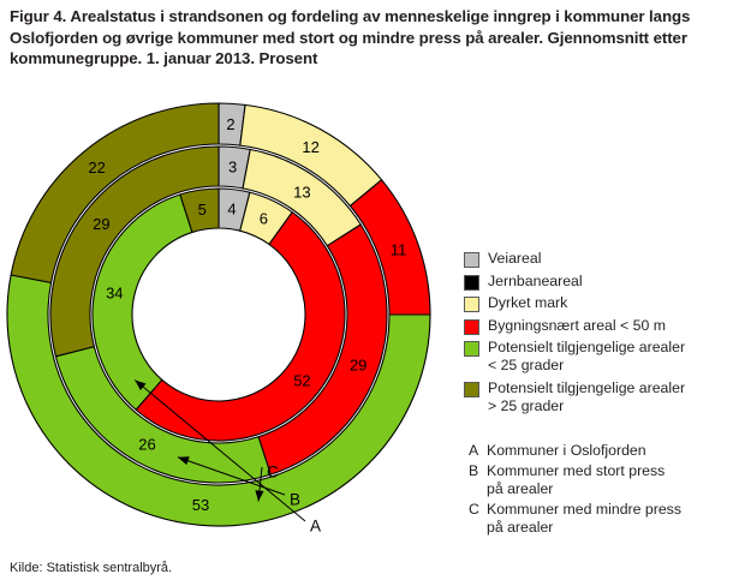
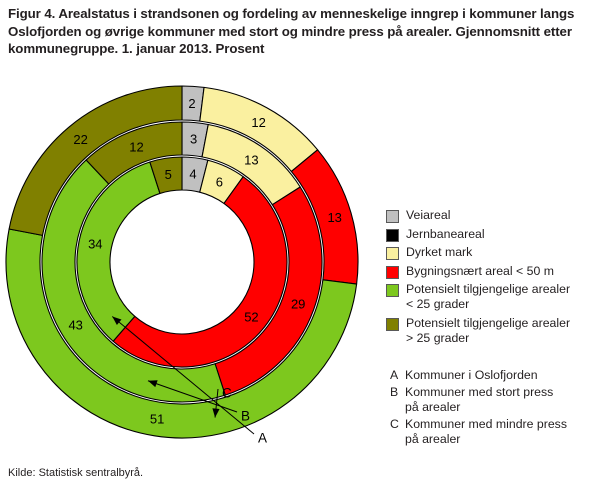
Kommuner med mindre press på arealer/Bygningsnært areal < 50 m: 11 -> 13
Kommuner med stort press på arealer/Potensielt tilgjengelige arealer < 25 grader: 26 -> 43
Kommuner med mindre press på arealer/Potensielt tilgjengelige arealer < 25 grader: 53 -> 51
Kommuner med stort press på arealer/Potensielt tilgjengelige arealer > 25 grader: 29 -> 12
